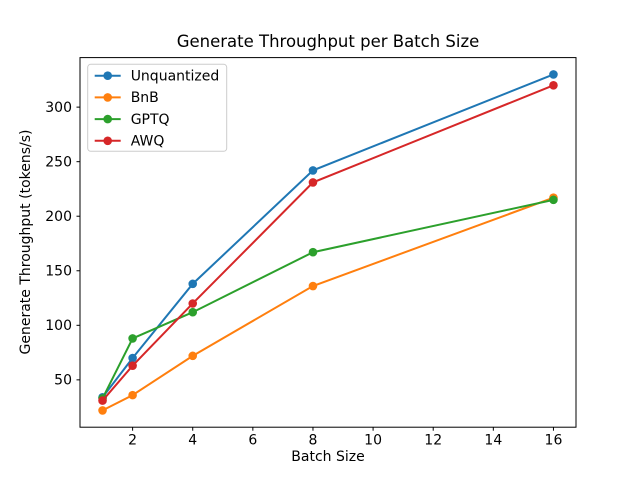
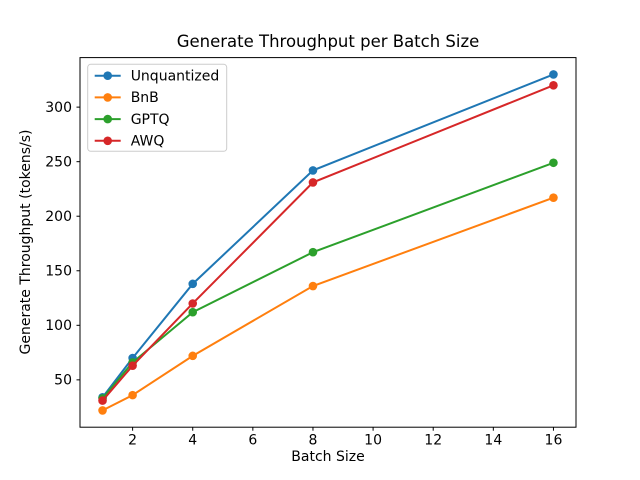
GPTQ/2: 88 -> 66
GPTQ/16: 215 -> 249
